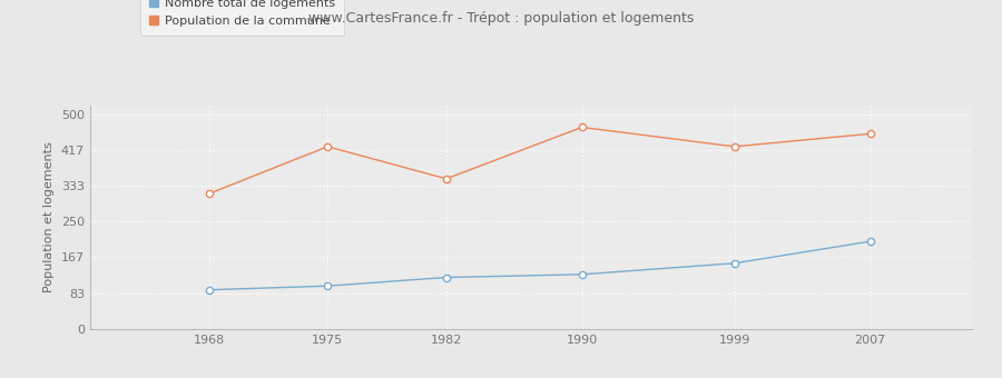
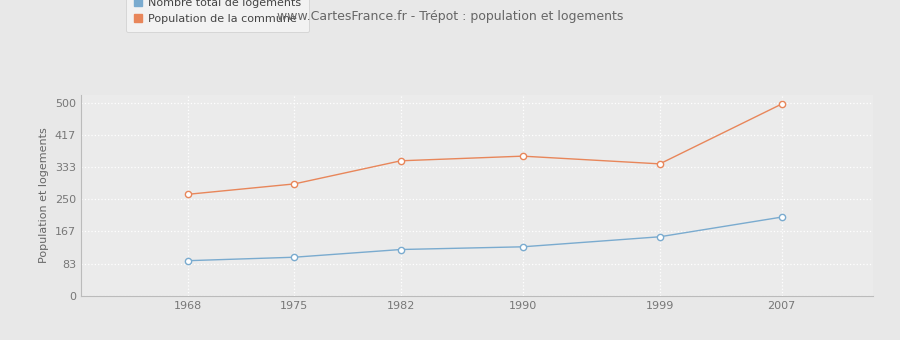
Population de la commune/1968: 315 -> 263
Population de la commune/1975: 425 -> 290
Population de la commune/1990: 470 -> 362
Population de la commune/1999: 425 -> 342
Population de la commune/2007: 455 -> 497
